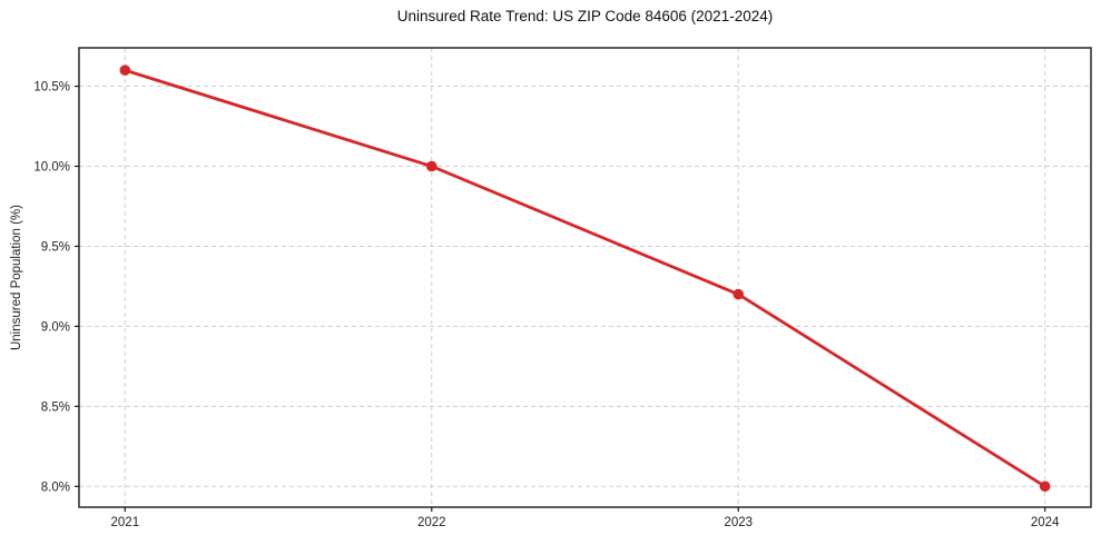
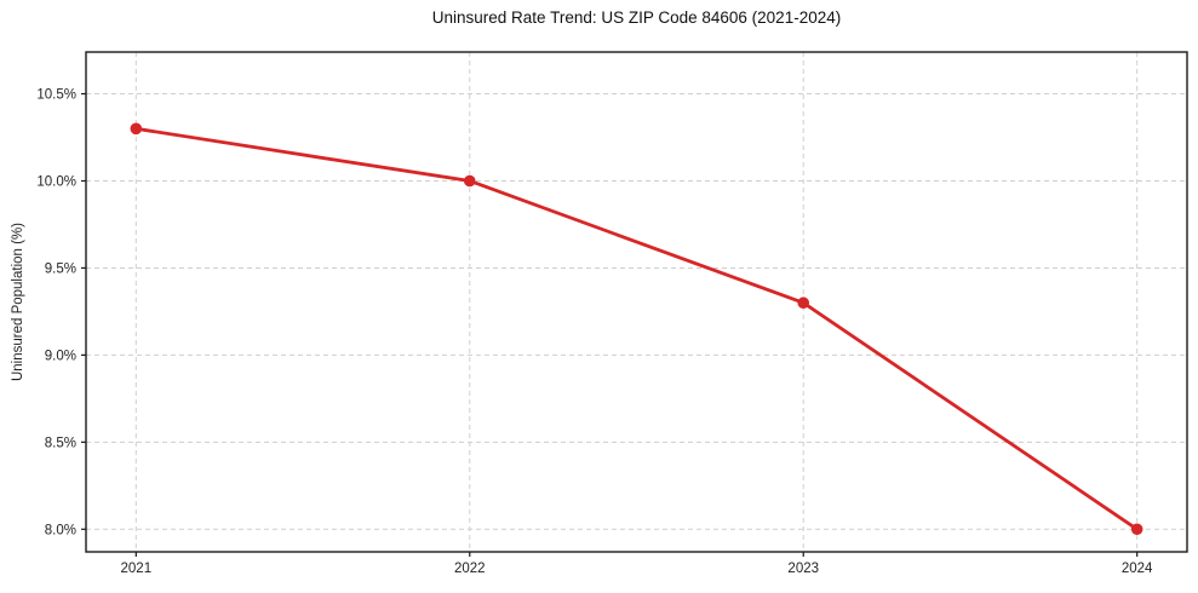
2021: 10.6% -> 10.3%
2023: 9.2% -> 9.3%
